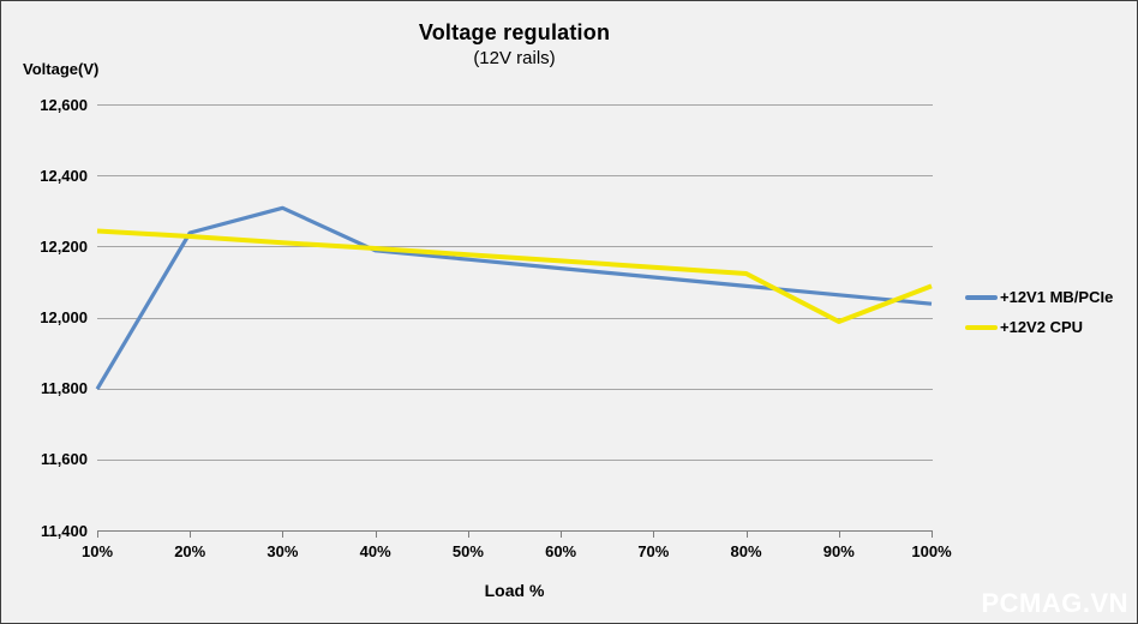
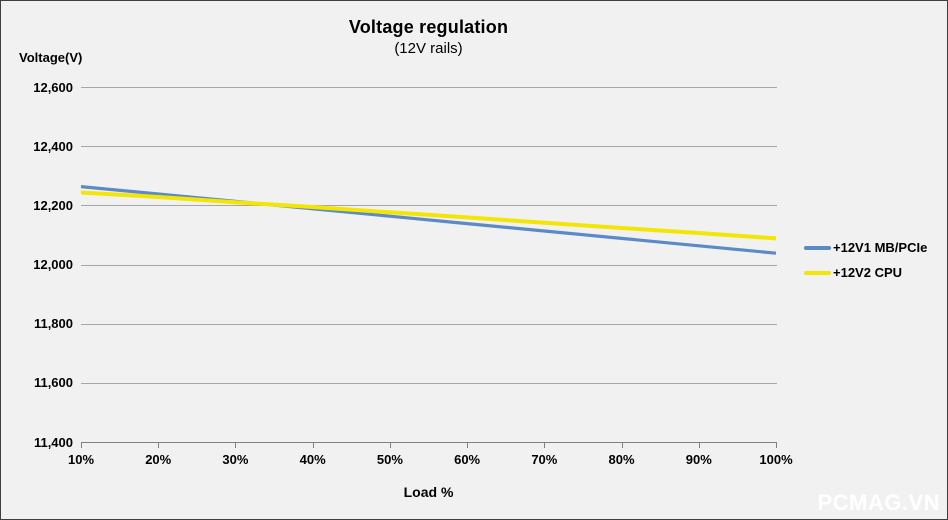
+12V1 MB/PCIe/10%: 11800 -> 12260
+12V1 MB/PCIe/30%: 12310 -> 12220
+12V2 CPU/90%: 11990 -> 12110
